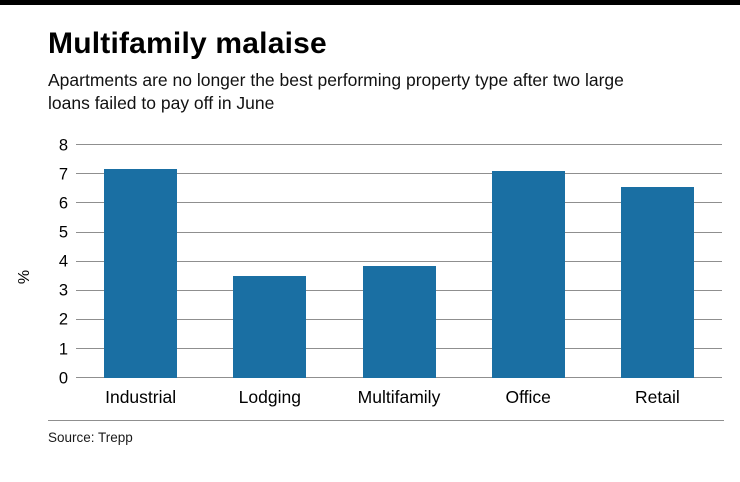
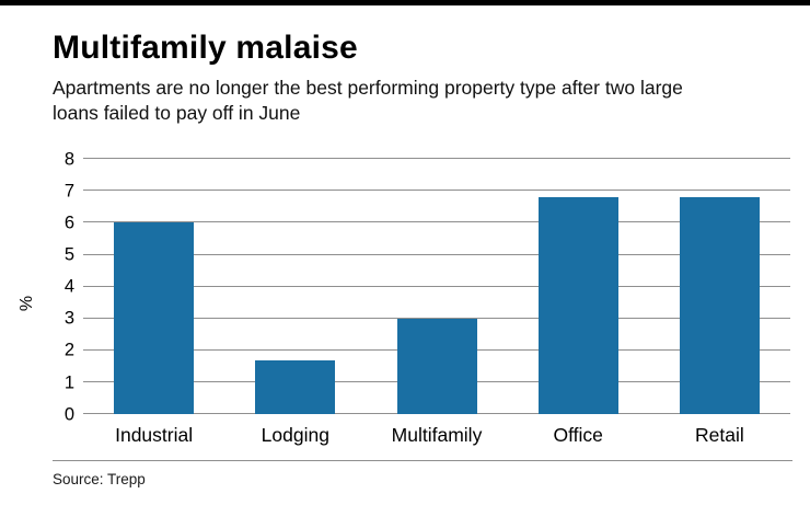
Industrial: 7.2 -> 6.0
Lodging: 3.5 -> 1.7
Multifamily: 3.9 -> 3.0
Office: 7.1 -> 6.8
Retail: 6.5 -> 6.8
